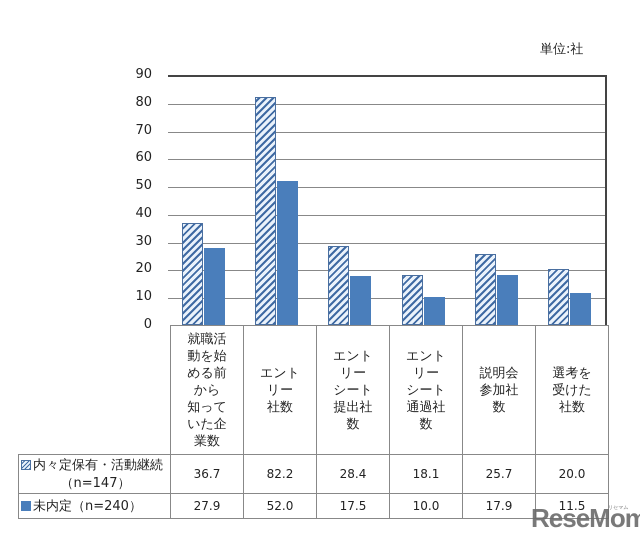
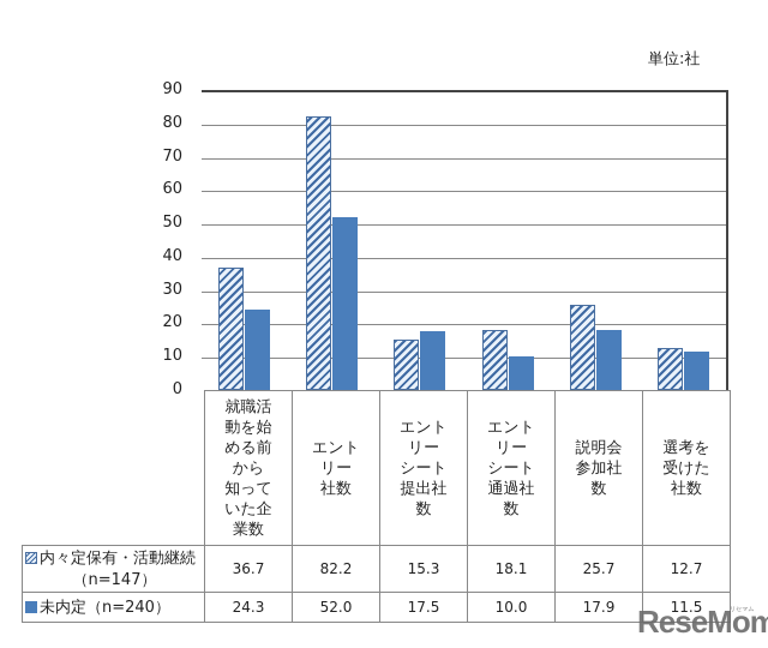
未内定（n=240）/就職活動を始める前から知っていた企業数: 27.9 -> 24.3
内々定保有・活動継続（n=147）/エントリーシート提出社数: 28.4 -> 15.3
内々定保有・活動継続（n=147）/選考を受けた社数: 20.0 -> 12.7
